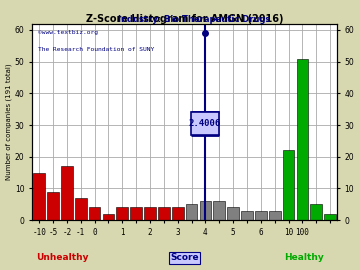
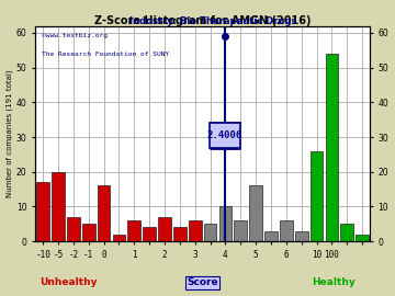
-10: 15 -> 17
-5: 9 -> 20
-2: 17 -> 7
-1: 7 -> 5
0: 4 -> 16
1: 4 -> 6
2: 4 -> 7
3: 4 -> 6
4: 6 -> 10
5: 4 -> 16
6: 3 -> 6
10: 22 -> 26
100: 51 -> 54
